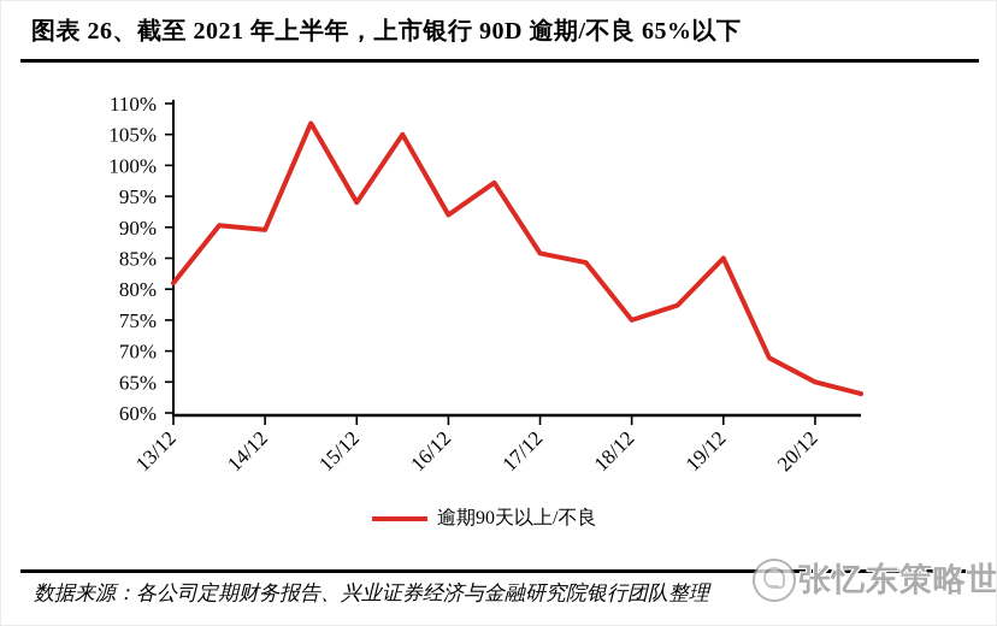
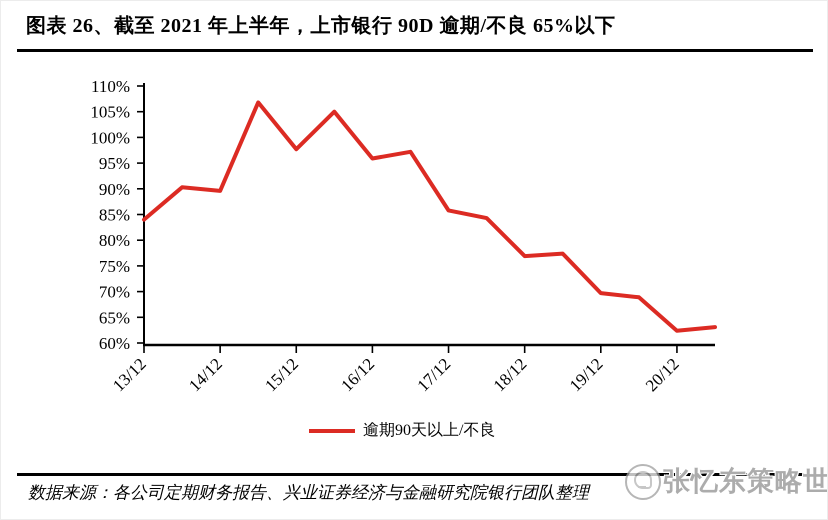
13/12: 81% -> 84%
15/12: 94% -> 98%
16/12: 92% -> 96%
18/12: 75% -> 77%
19/12: 85% -> 70%
20/12: 65% -> 62%
